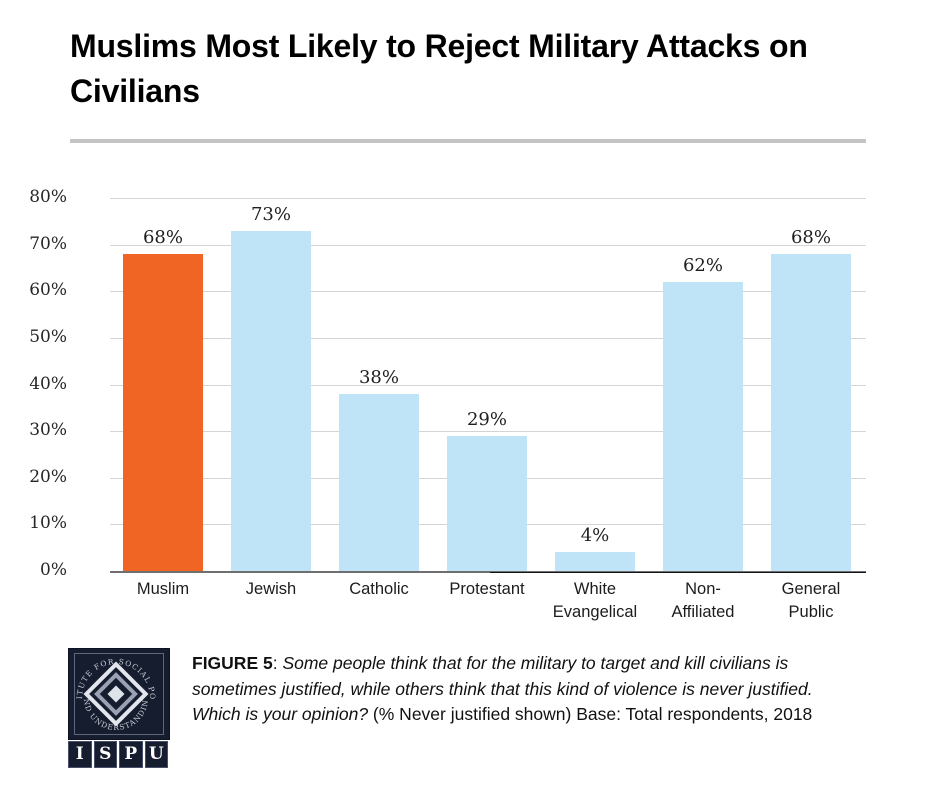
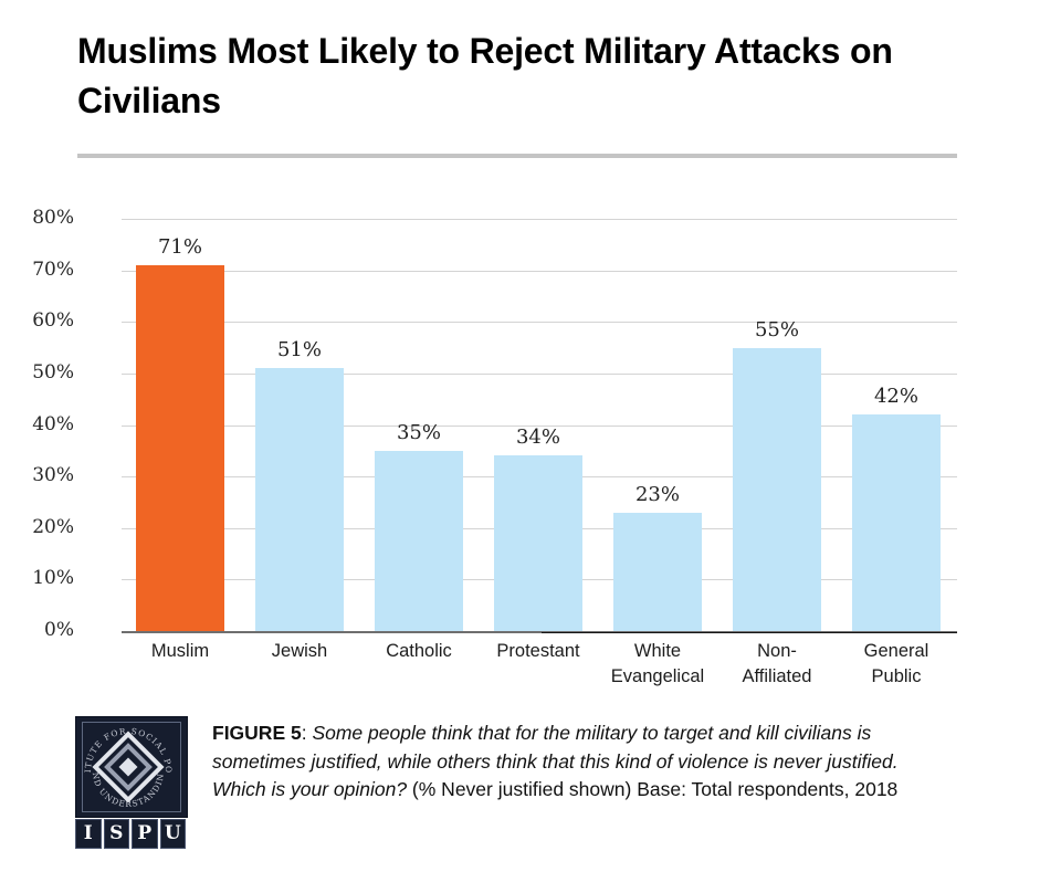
Muslim: 68% -> 71%
Jewish: 73% -> 51%
Catholic: 38% -> 35%
Protestant: 29% -> 34%
White Evangelical: 4% -> 23%
Non-Affiliated: 62% -> 55%
General Public: 68% -> 42%
